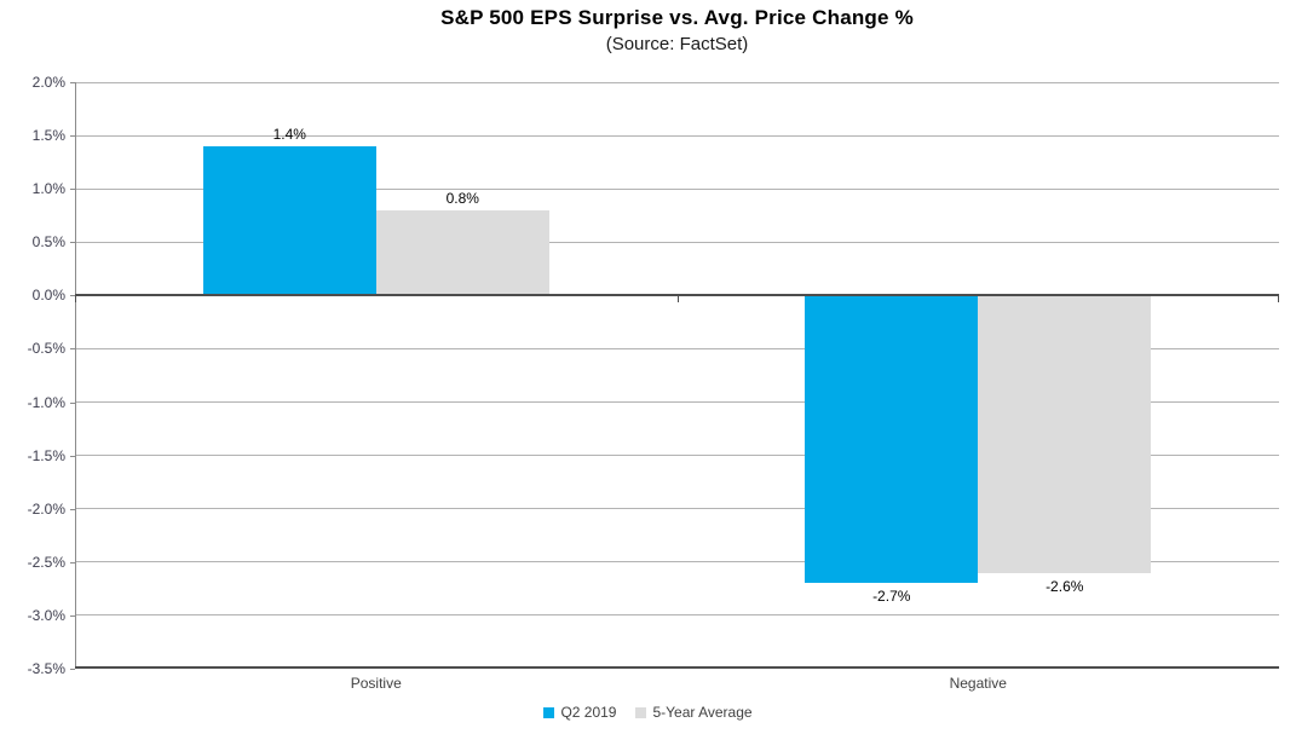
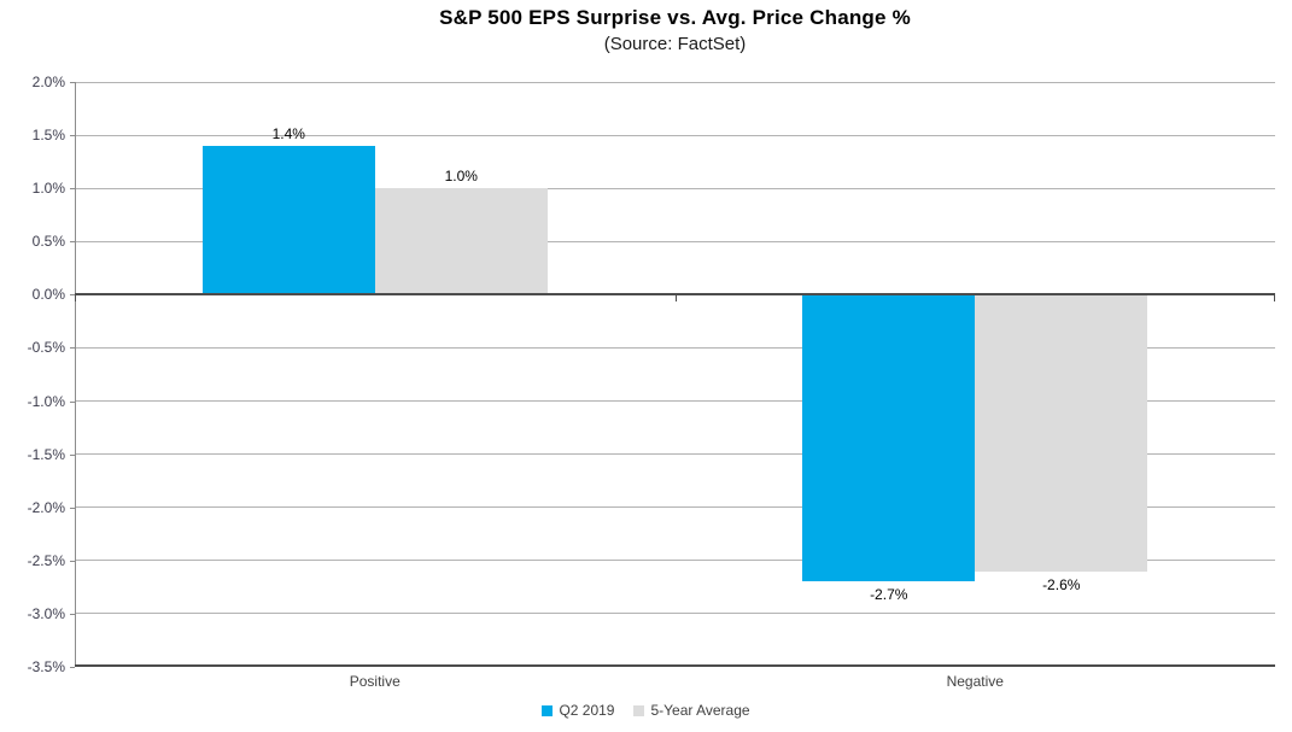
5-Year Average/Positive: 0.8% -> 1.0%
